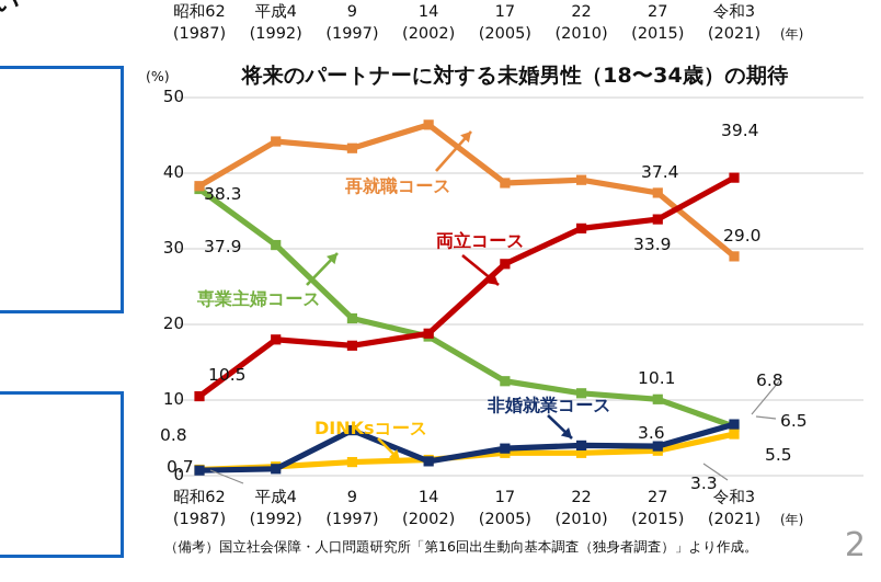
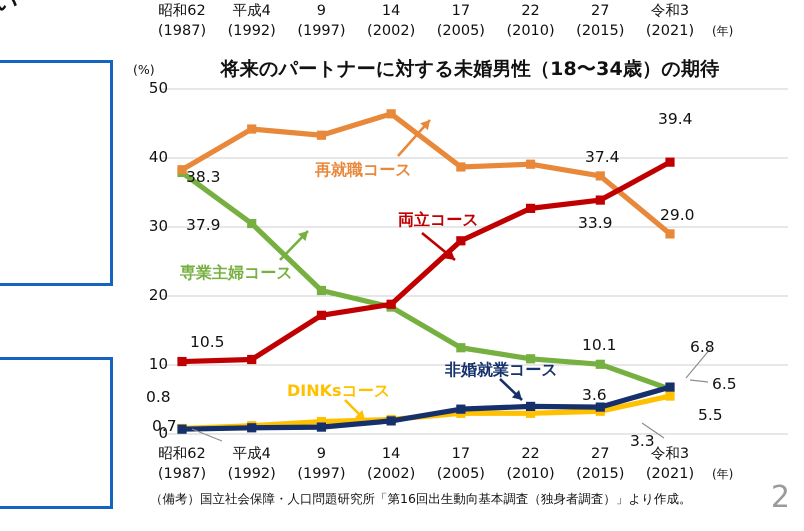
両立コース/平成4 (1992): 18 -> 11
非婚就業コース/9 (1997): 6 -> 1
